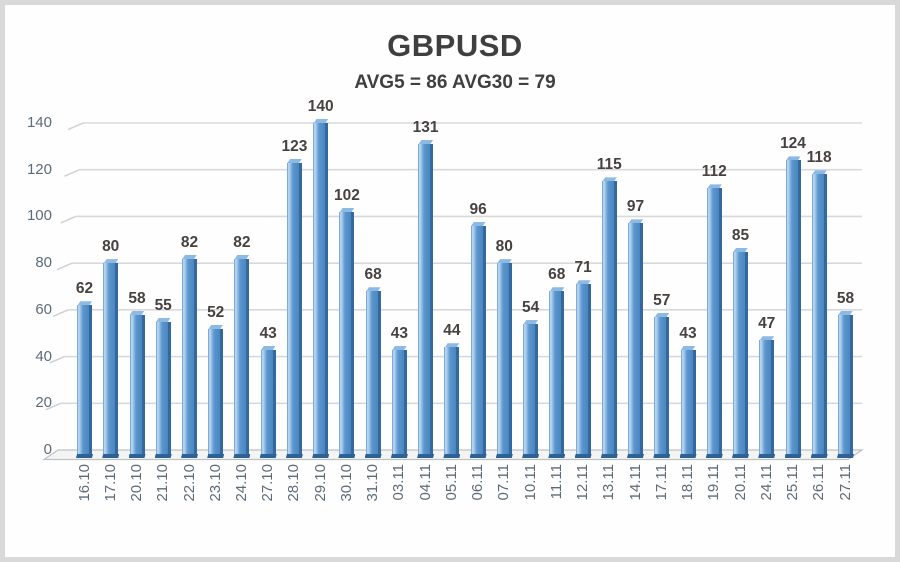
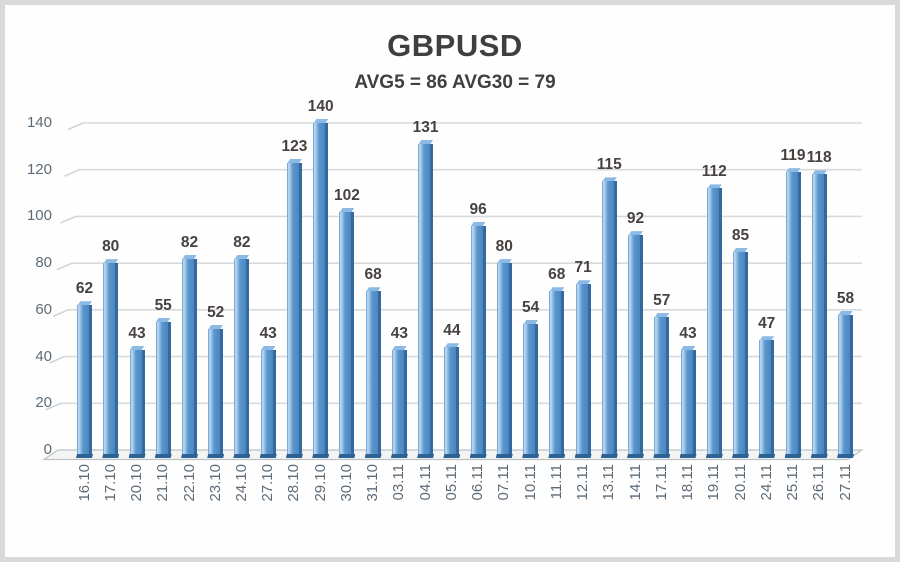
20.10: 58 -> 43
14.11: 97 -> 92
25.11: 124 -> 119
